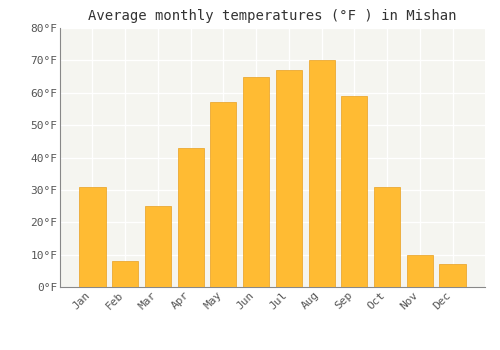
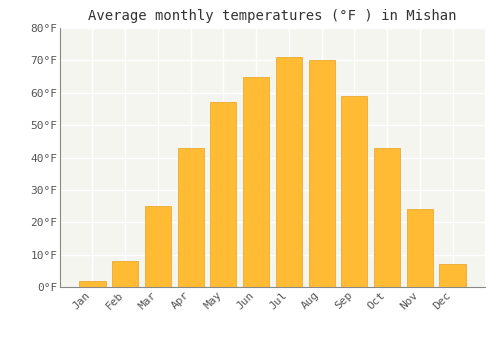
Jan: 31°F -> 2°F
Jul: 67°F -> 71°F
Oct: 31°F -> 43°F
Nov: 10°F -> 24°F
